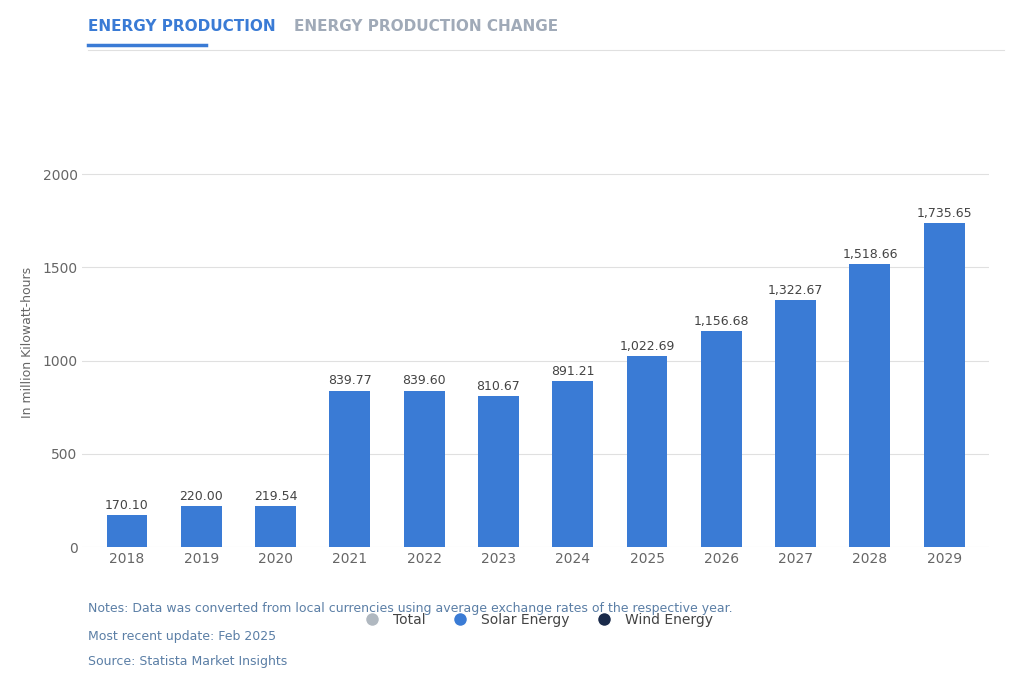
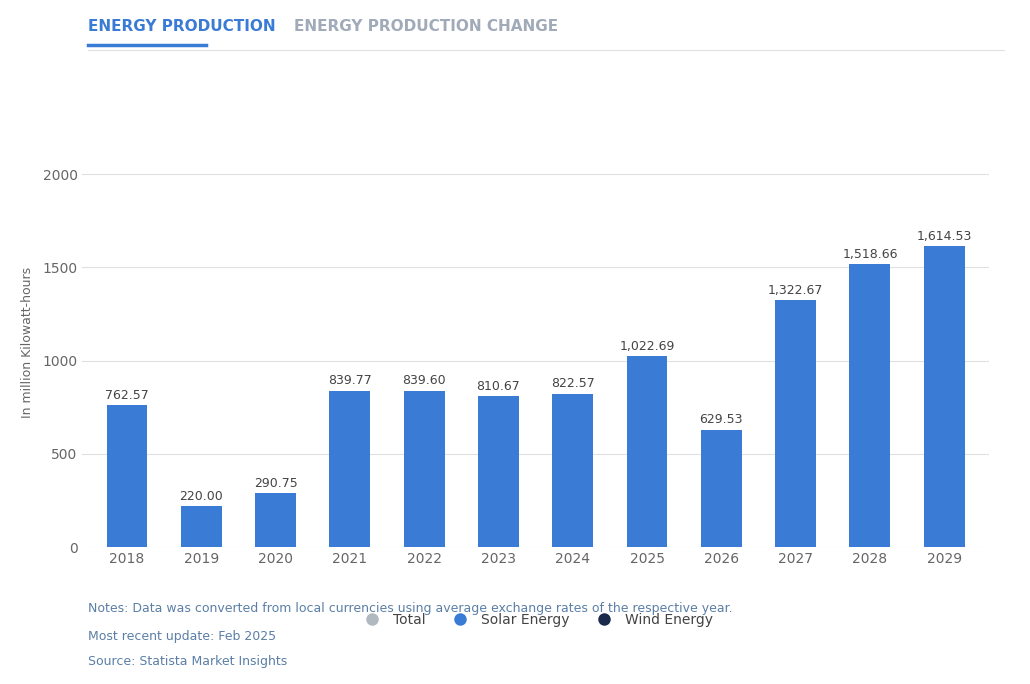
2018: 170.10 -> 762.57
2020: 219.54 -> 290.75
2024: 891.21 -> 822.57
2026: 1,156.68 -> 629.53
2029: 1,735.65 -> 1,614.53
